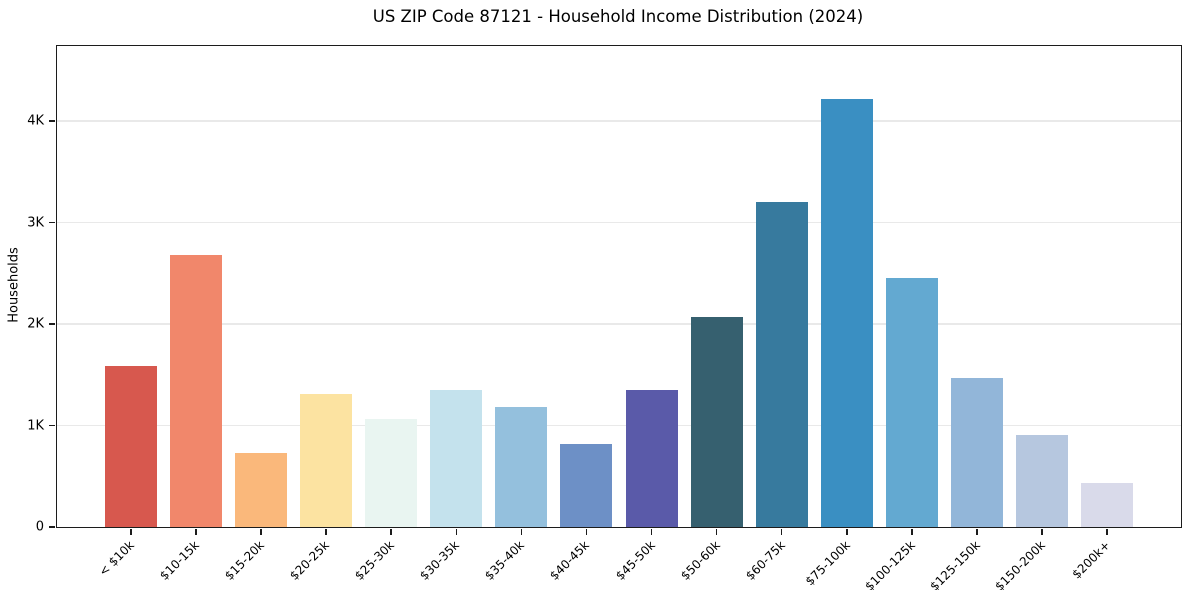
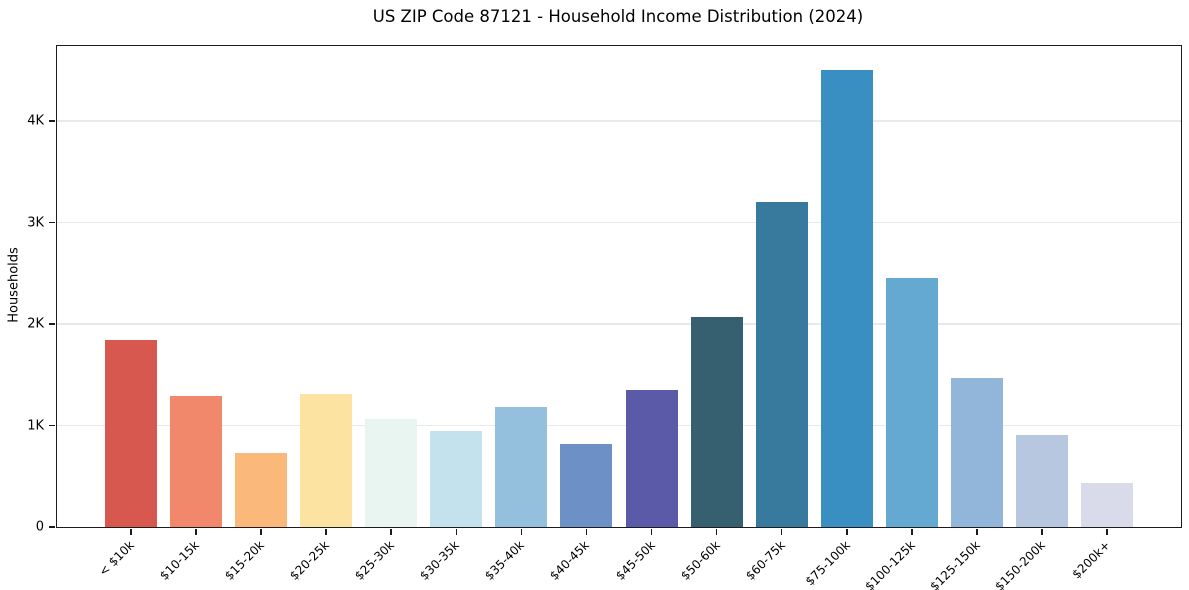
< $10k: 1.59K -> 1.84K
$10-15k: 2.68K -> 1.30K
$30-35k: 1.35K -> 0.95K
$75-100k: 4.22K -> 4.50K
